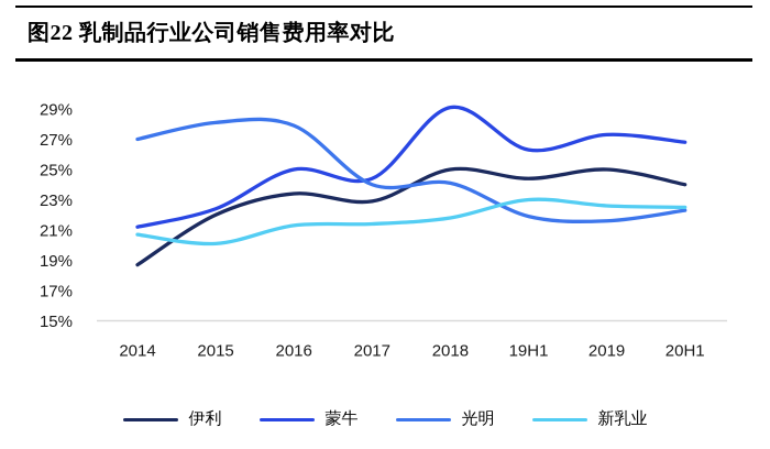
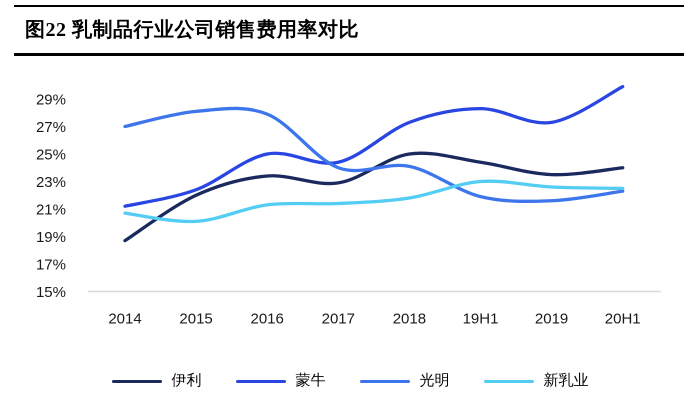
蒙牛/2018: 29.1% -> 27.3%
蒙牛/19H1: 26.3% -> 28.3%
伊利/2019: 25.0% -> 23.5%
蒙牛/20H1: 26.8% -> 29.9%
